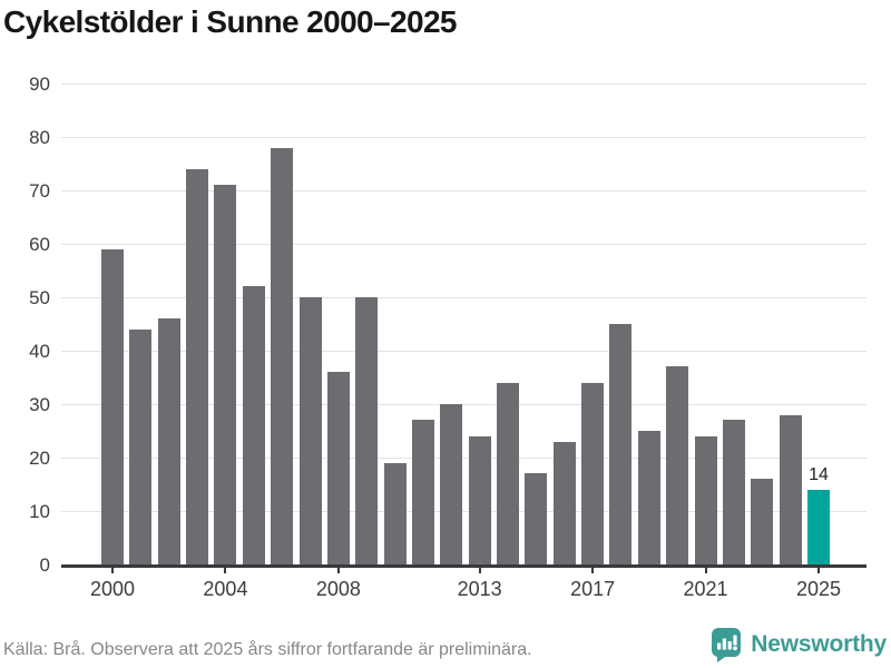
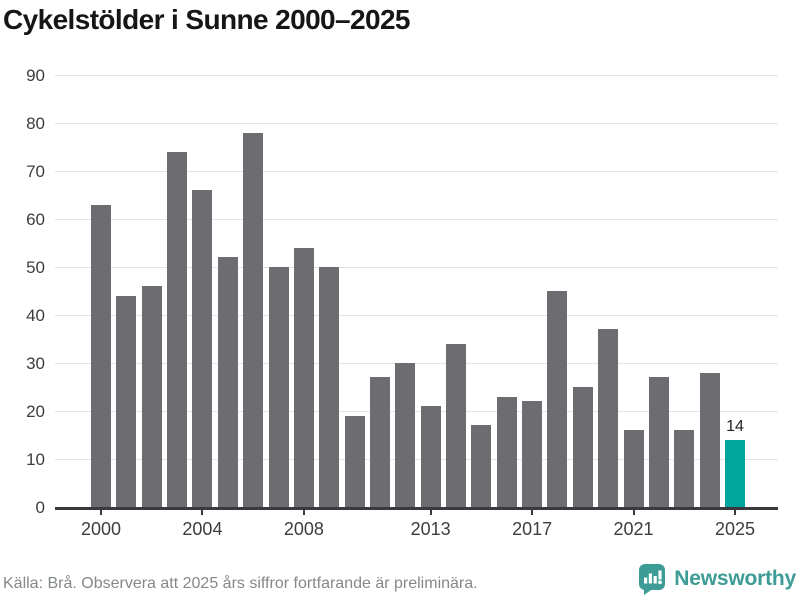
2000: 59 -> 63
2004: 71 -> 66
2008: 36 -> 54
2013: 24 -> 21
2017: 34 -> 22
2021: 24 -> 16
